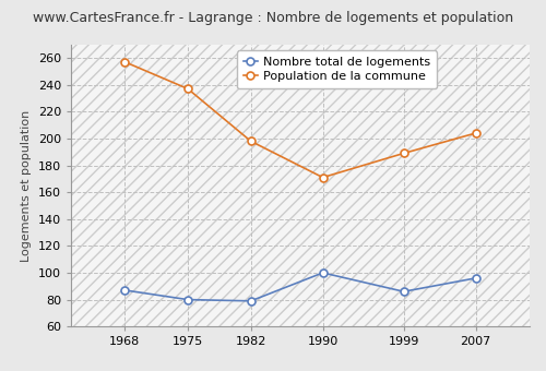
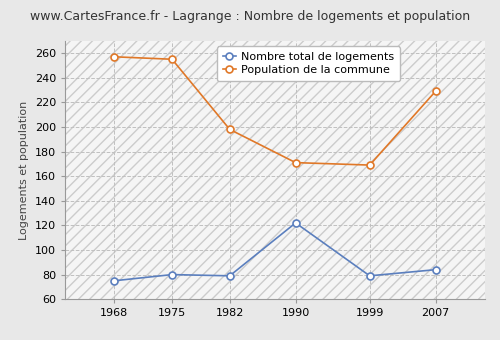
Nombre total de logements/1968: 87 -> 75
Population de la commune/1975: 237 -> 255
Nombre total de logements/1990: 100 -> 122
Nombre total de logements/1999: 86 -> 79
Population de la commune/1999: 189 -> 169
Nombre total de logements/2007: 96 -> 84
Population de la commune/2007: 204 -> 229
